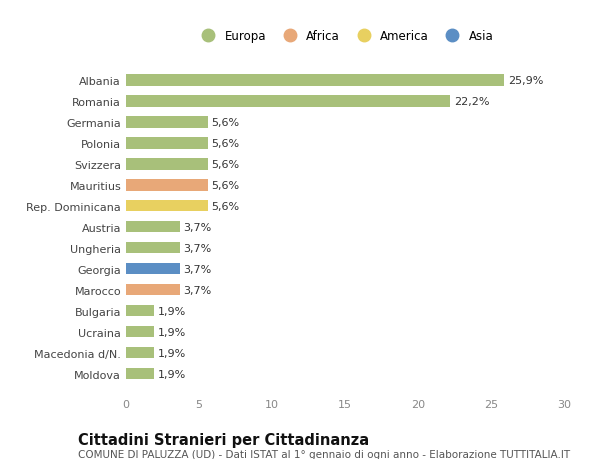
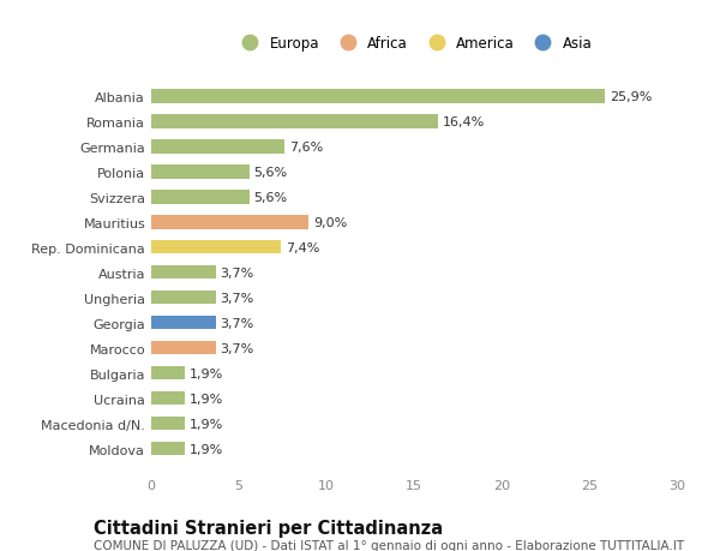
Romania: 22,2% -> 16,4%
Germania: 5,6% -> 7,6%
Mauritius: 5,6% -> 9,0%
Rep. Dominicana: 5,6% -> 7,4%
